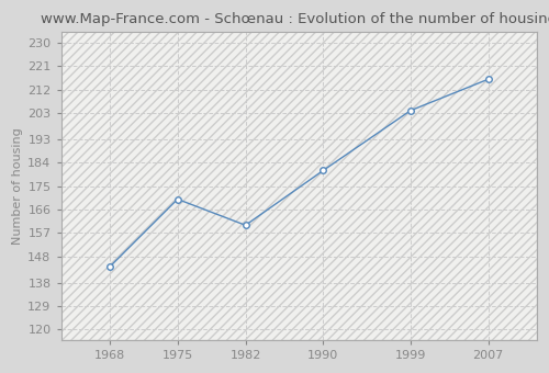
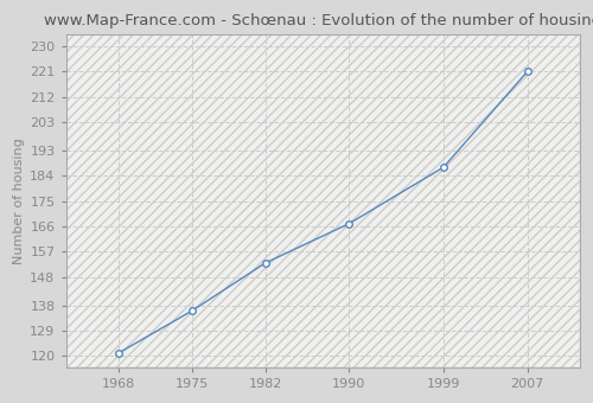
1968: 144 -> 121
1975: 170 -> 136
1982: 160 -> 153
1990: 181 -> 167
1999: 204 -> 187
2007: 216 -> 221
